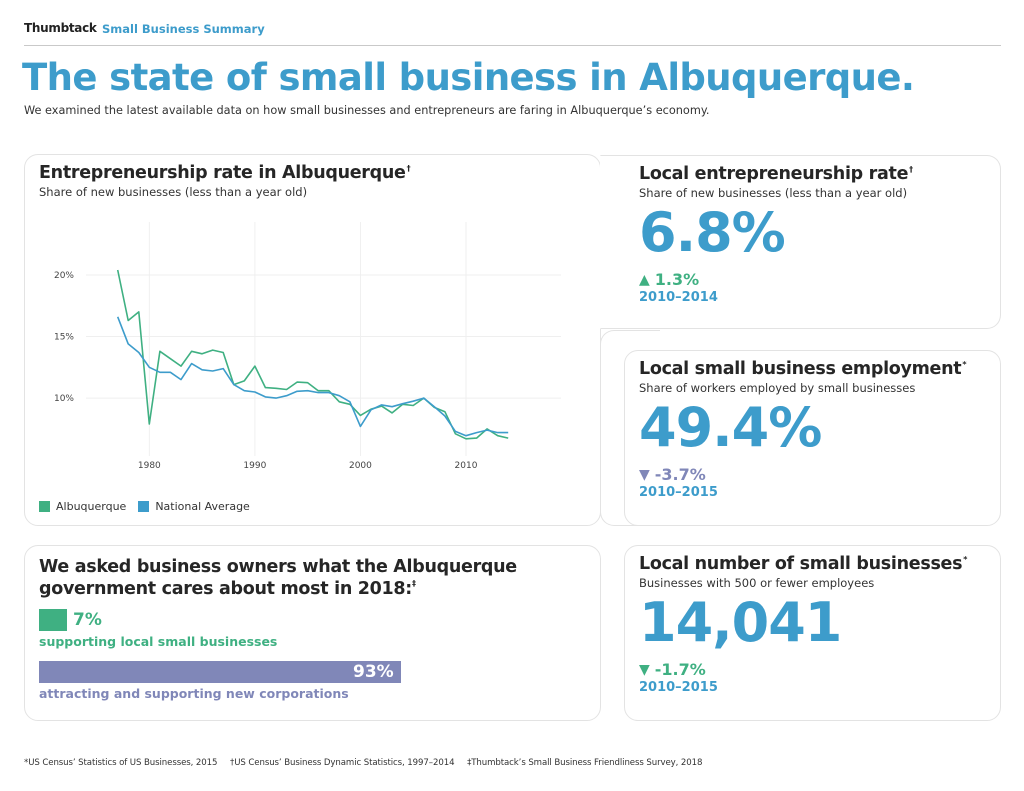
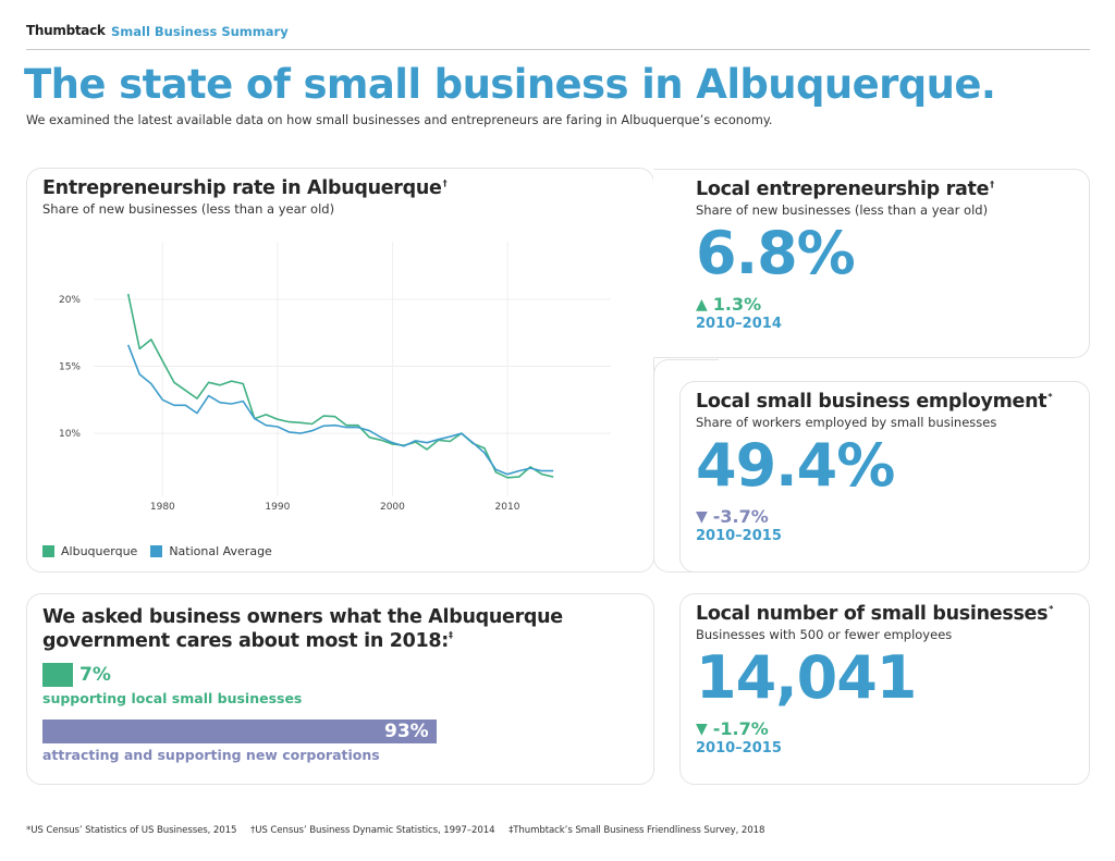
Albuquerque/1980: 7.9% -> 15.4%
Albuquerque/1990: 12.6% -> 11.1%
Albuquerque/2000: 8.6% -> 9.2%
National Average/2000: 7.7% -> 9.3%
